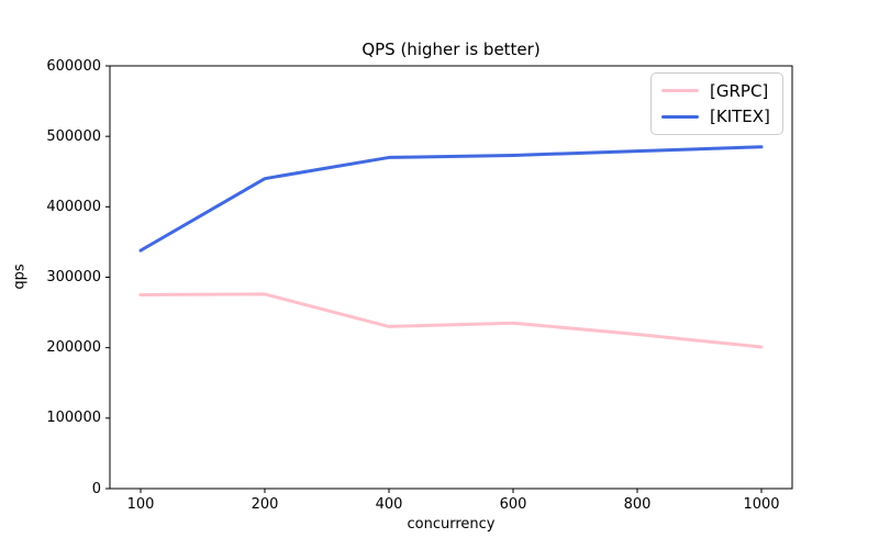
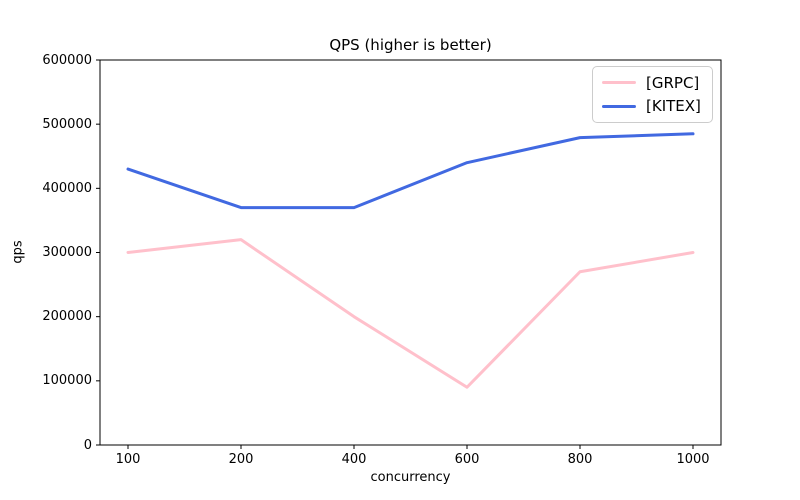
[GRPC]/100: 280000 -> 300000
[KITEX]/100: 340000 -> 430000
[GRPC]/200: 280000 -> 320000
[KITEX]/200: 440000 -> 370000
[GRPC]/400: 230000 -> 200000
[KITEX]/400: 470000 -> 370000
[GRPC]/600: 240000 -> 90000
[KITEX]/600: 470000 -> 440000
[GRPC]/800: 220000 -> 270000
[GRPC]/1000: 200000 -> 300000
